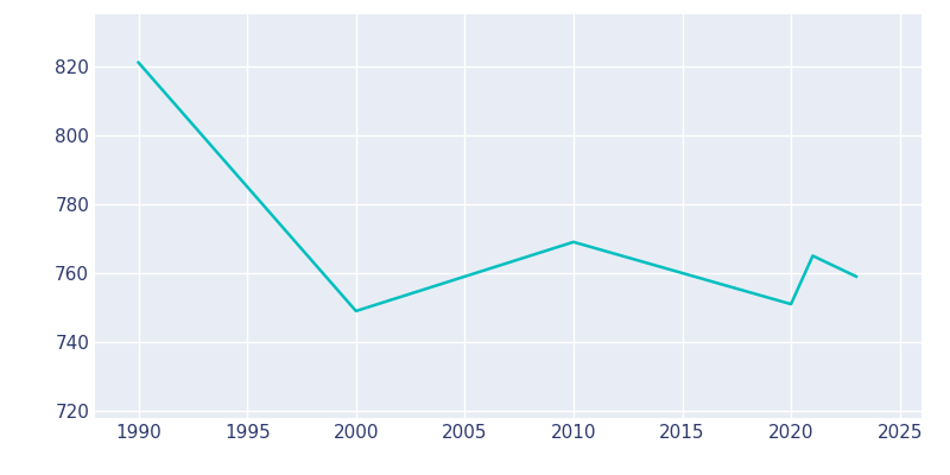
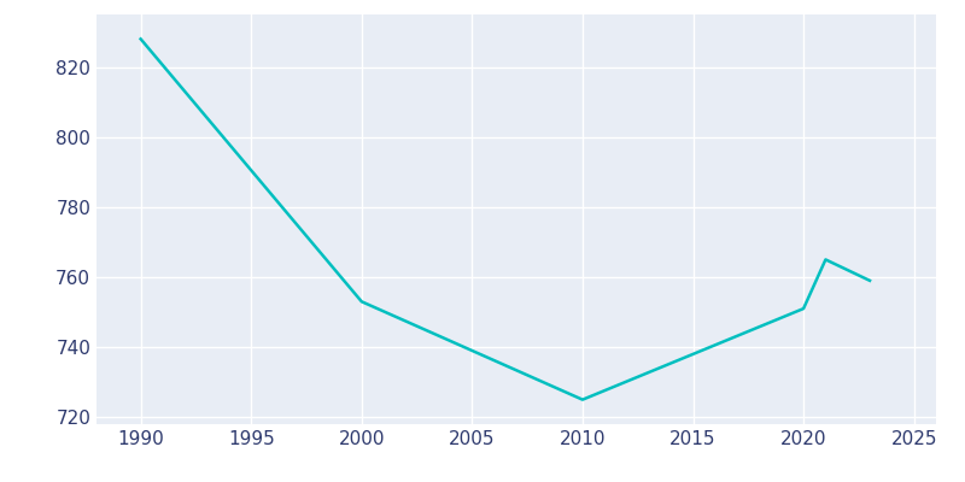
1990: 821 -> 828
2000: 749 -> 753
2010: 769 -> 725
